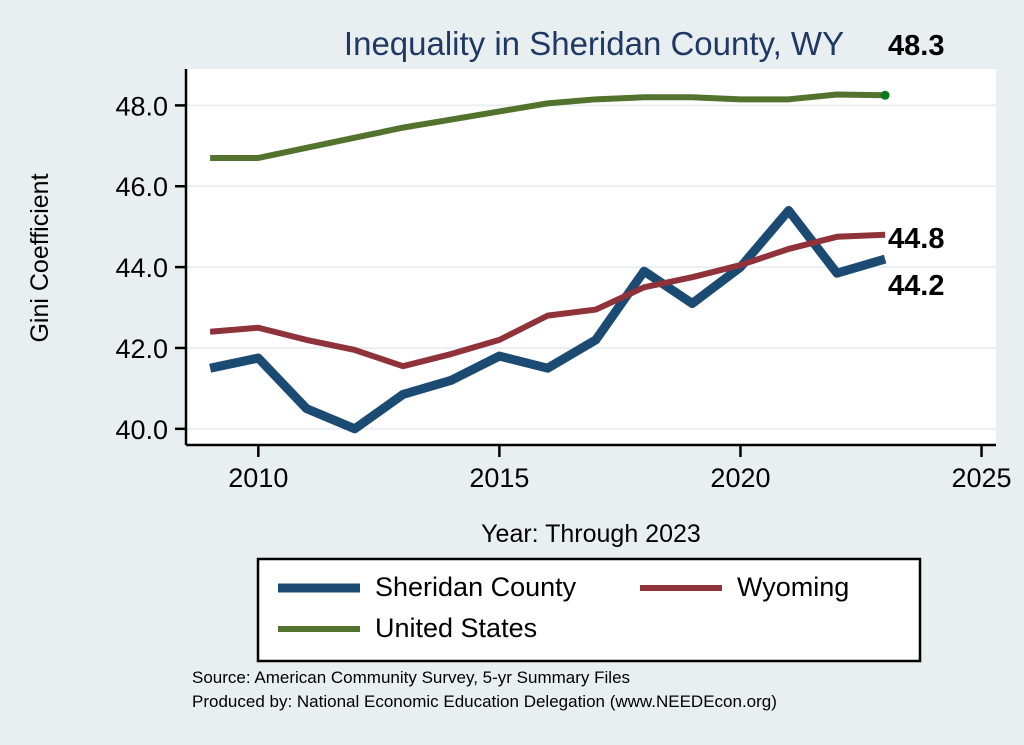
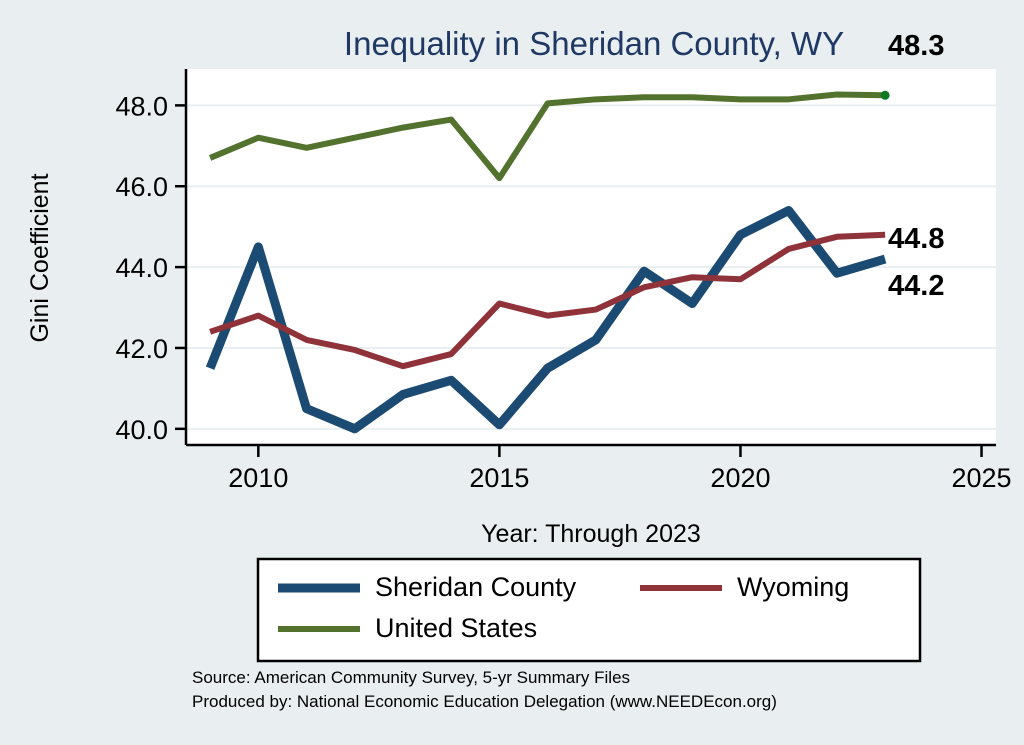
Sheridan County/2010: 41.8 -> 44.5
Wyoming/2010: 42.5 -> 42.8
United States/2010: 46.7 -> 47.2
Sheridan County/2015: 41.8 -> 40.1
Wyoming/2015: 42.2 -> 43.1
United States/2015: 47.9 -> 46.2
Sheridan County/2020: 44.0 -> 44.8
Wyoming/2020: 44.0 -> 43.7
